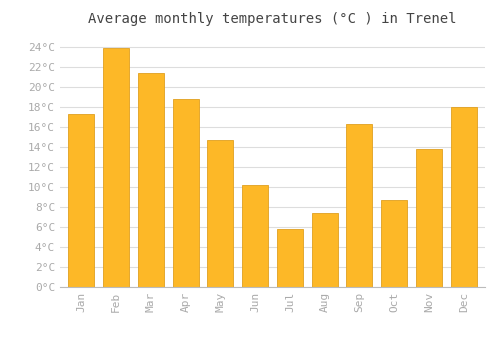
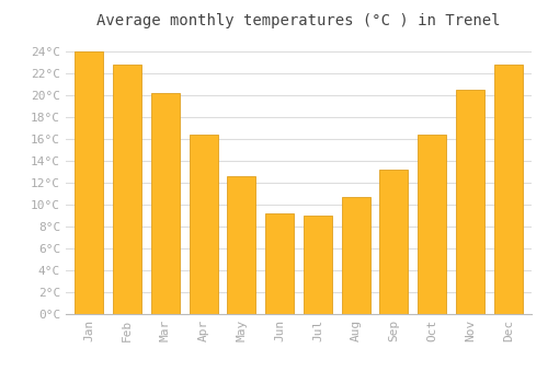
Jan: 17.3°C -> 24.0°C
Feb: 23.9°C -> 22.8°C
Mar: 21.4°C -> 20.2°C
Apr: 18.8°C -> 16.4°C
May: 14.7°C -> 12.6°C
Jun: 10.2°C -> 9.2°C
Jul: 5.8°C -> 9.0°C
Aug: 7.4°C -> 10.7°C
Sep: 16.3°C -> 13.2°C
Oct: 8.7°C -> 16.4°C
Nov: 13.8°C -> 20.5°C
Dec: 18.0°C -> 22.8°C
